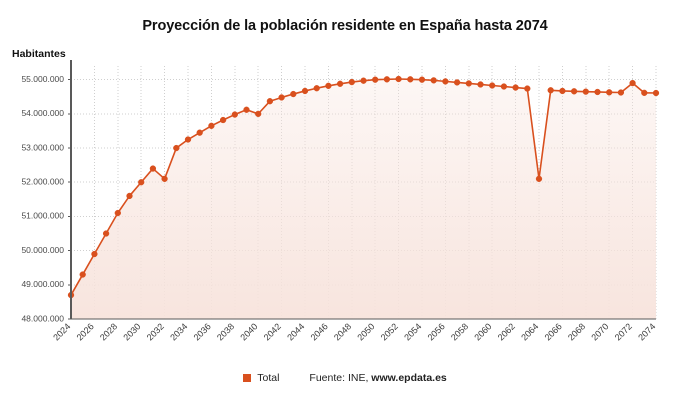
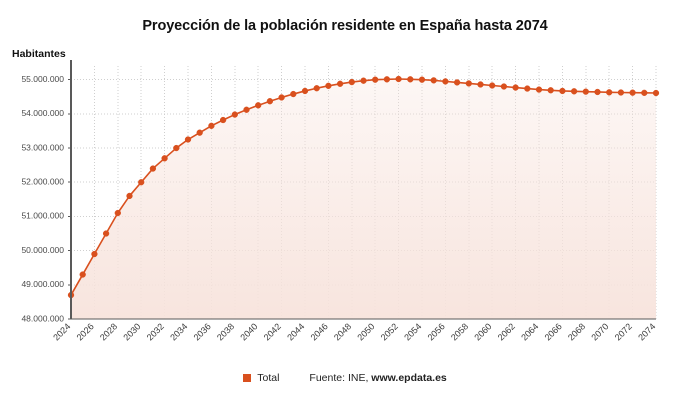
2032: 52100000 -> 52700000
2040: 54000000 -> 54200000
2064: 52100000 -> 54700000
2072: 54900000 -> 54600000
